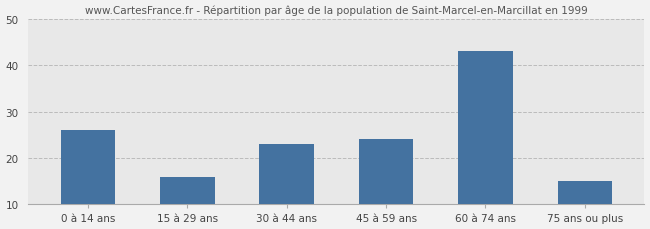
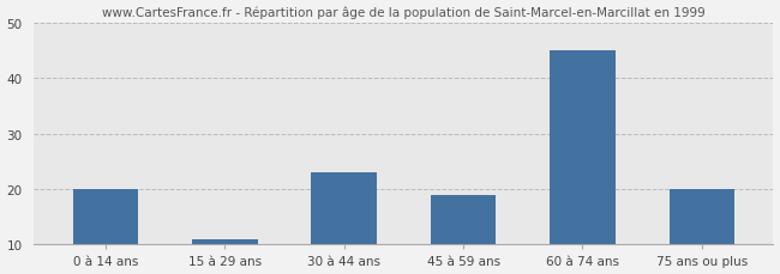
0 à 14 ans: 26 -> 20
15 à 29 ans: 16 -> 11
45 à 59 ans: 24 -> 19
60 à 74 ans: 43 -> 45
75 ans ou plus: 15 -> 20
